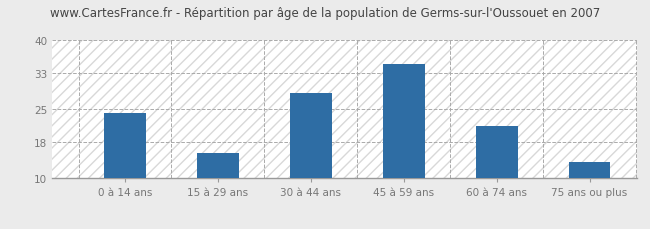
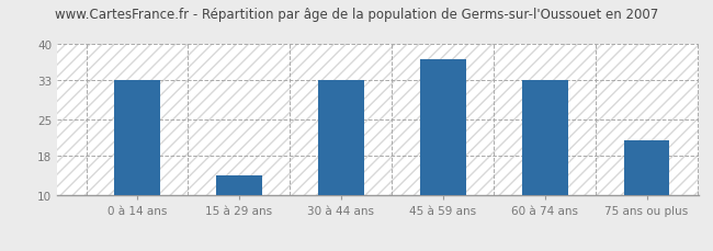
0 à 14 ans: 24.3 -> 33.0
15 à 29 ans: 15.5 -> 14.0
30 à 44 ans: 28.5 -> 33.0
45 à 59 ans: 34.8 -> 37.0
60 à 74 ans: 21.5 -> 33.0
75 ans ou plus: 13.5 -> 21.0
